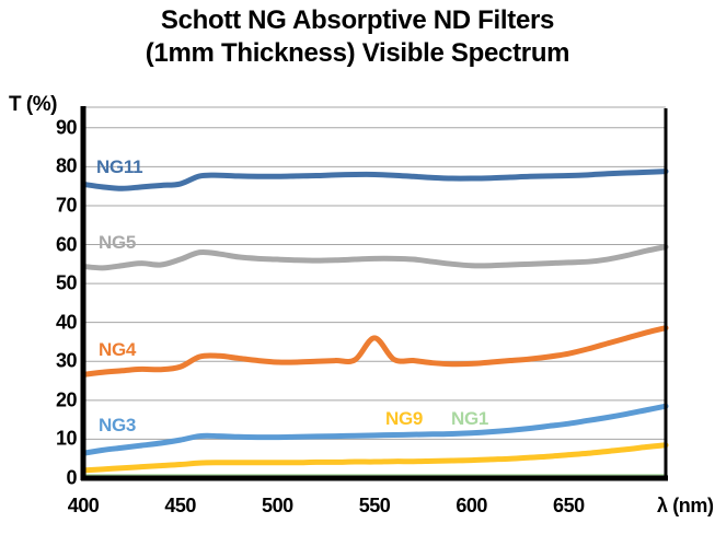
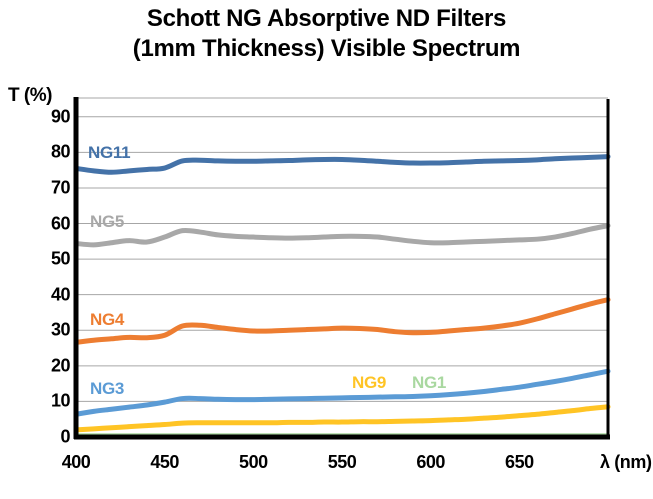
NG4/550: 36 -> 31
